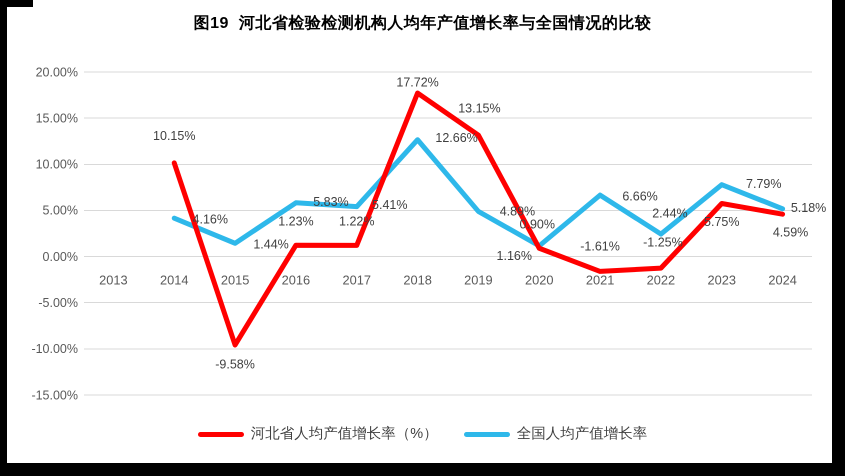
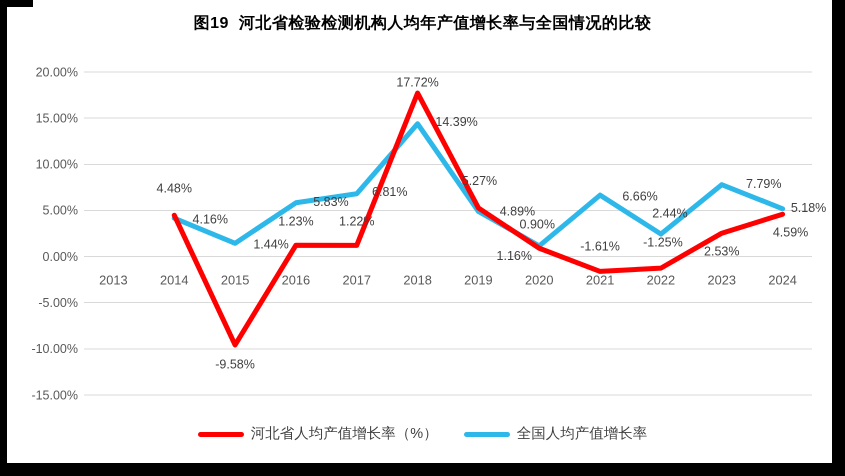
河北省人均产值增长率（%）/2014: 10.15% -> 4.48%
全国人均产值增长率/2017: 5.41% -> 6.81%
全国人均产值增长率/2018: 12.66% -> 14.39%
河北省人均产值增长率（%）/2019: 13.15% -> 5.27%
河北省人均产值增长率（%）/2023: 5.75% -> 2.53%
